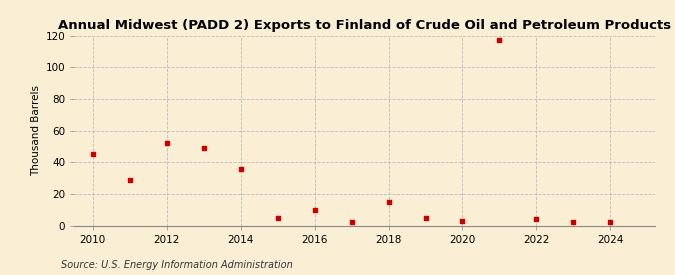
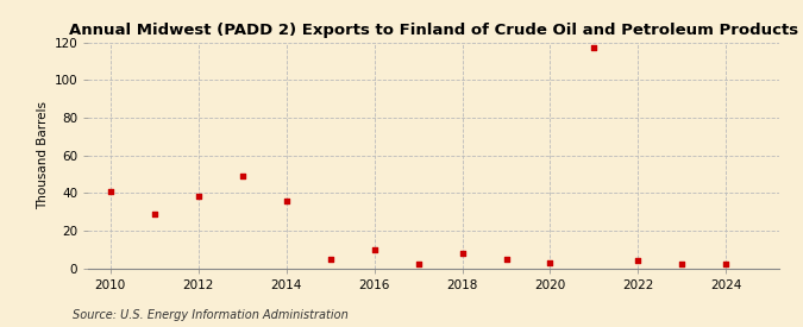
2010: 45 -> 41
2012: 52 -> 38
2018: 15 -> 8
